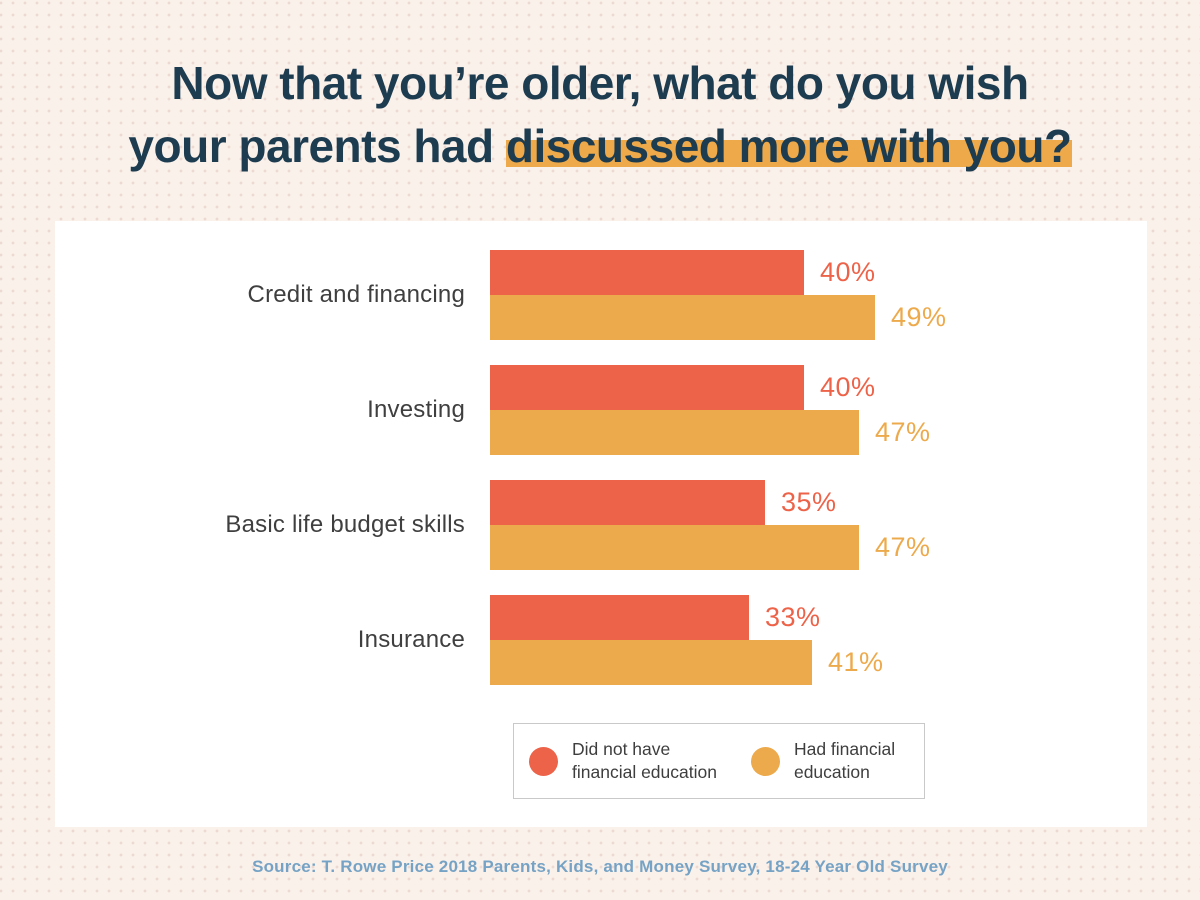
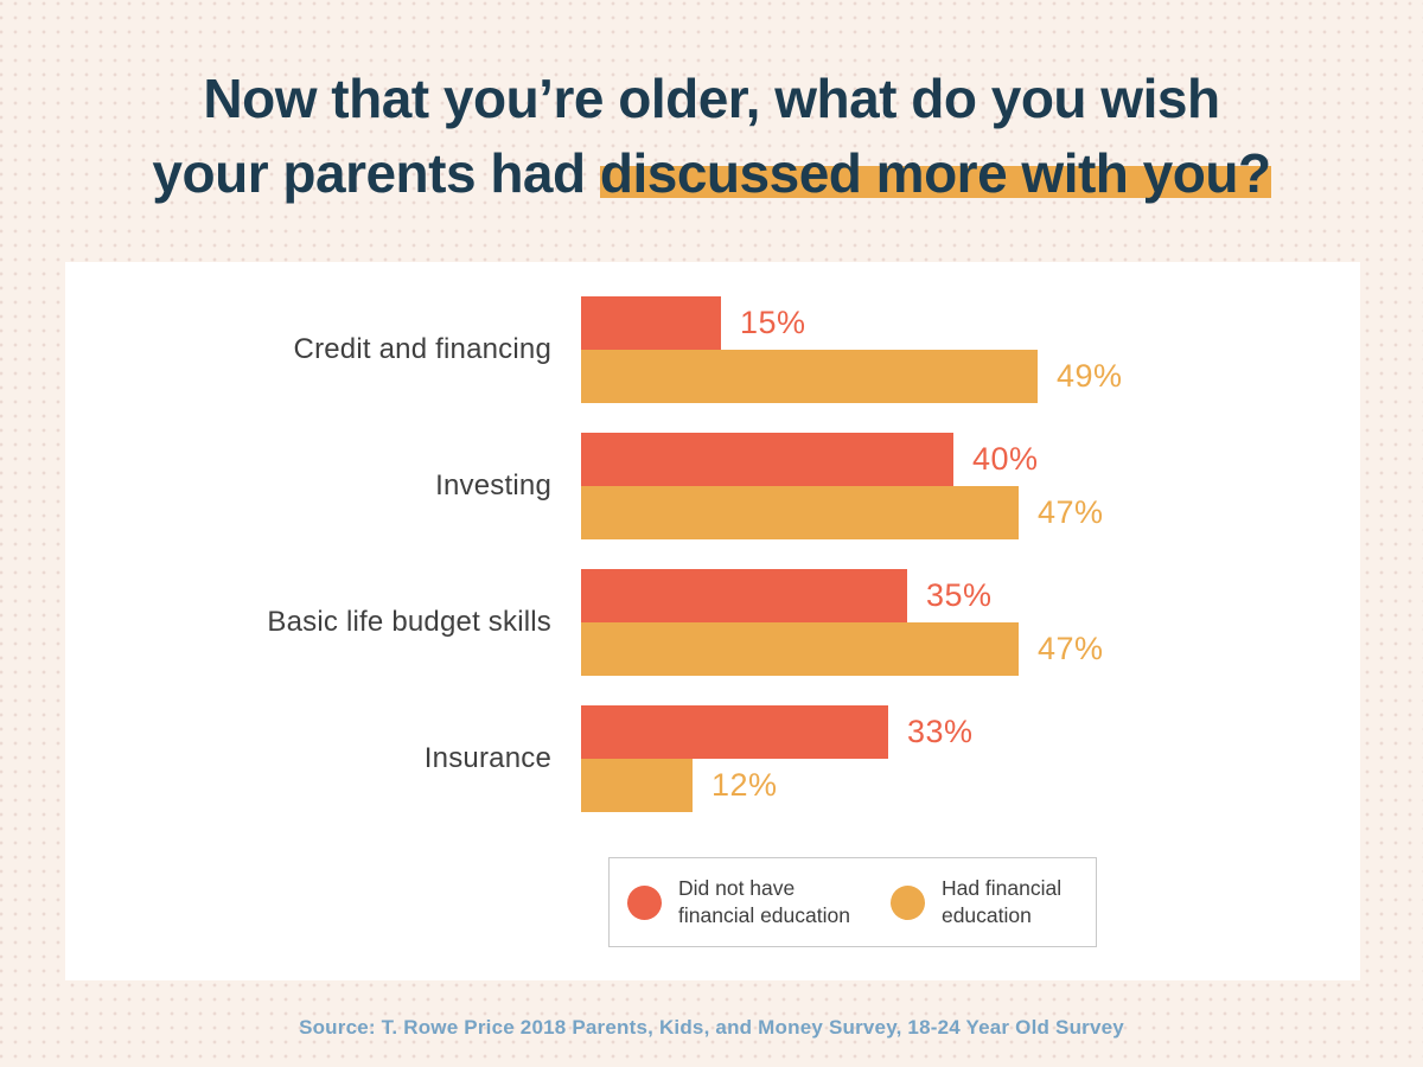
Did not have financial education/Credit and financing: 40% -> 15%
Had financial education/Insurance: 41% -> 12%
